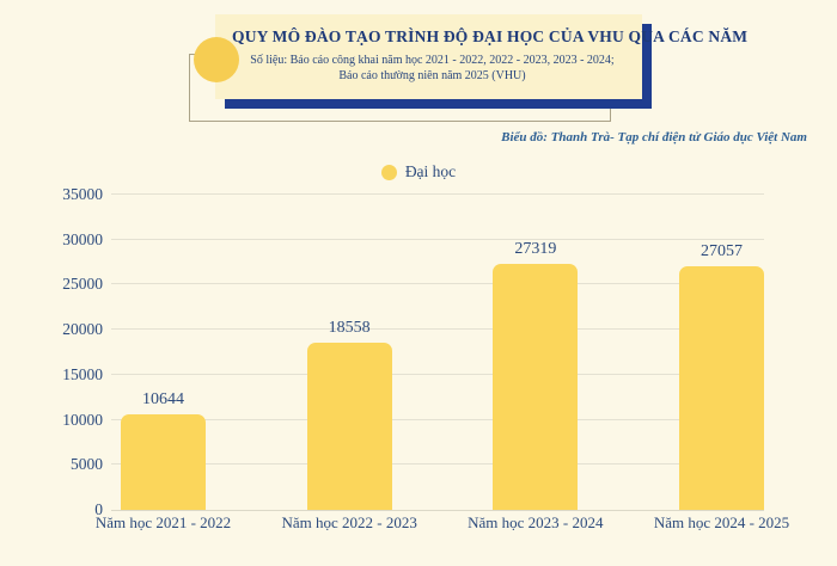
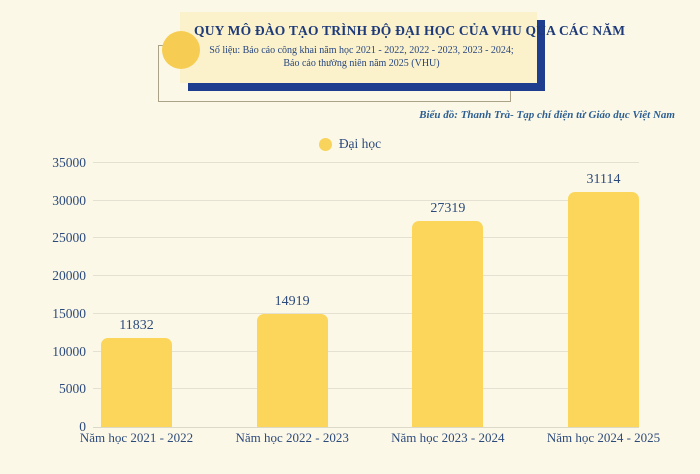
Năm học 2021 - 2022: 10644 -> 11832
Năm học 2022 - 2023: 18558 -> 14919
Năm học 2024 - 2025: 27057 -> 31114
